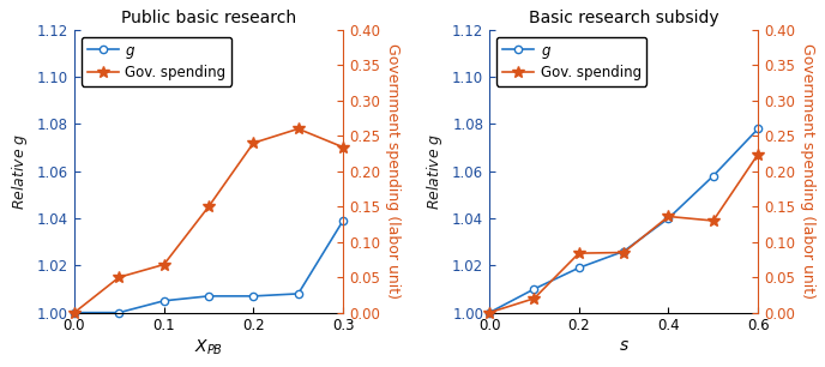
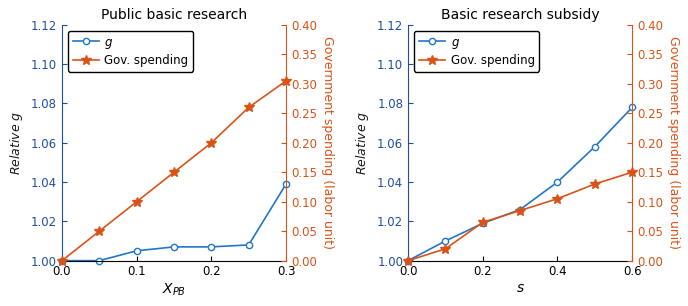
Public basic research/Gov. spending/0.1: 0.068 -> 0.100
Public basic research/Gov. spending/0.2: 0.240 -> 0.200
Public basic research/Gov. spending/0.3: 0.234 -> 0.305
Basic research subsidy/Gov. spending/0.2: 0.084 -> 0.065
Basic research subsidy/Gov. spending/0.4: 0.136 -> 0.105
Basic research subsidy/Gov. spending/0.6: 0.224 -> 0.150
